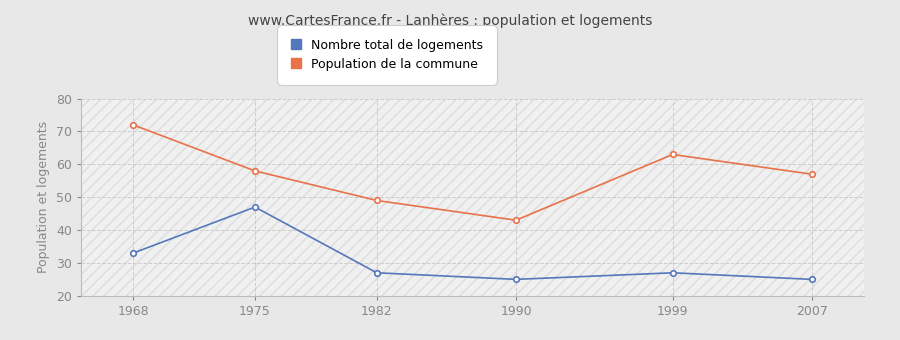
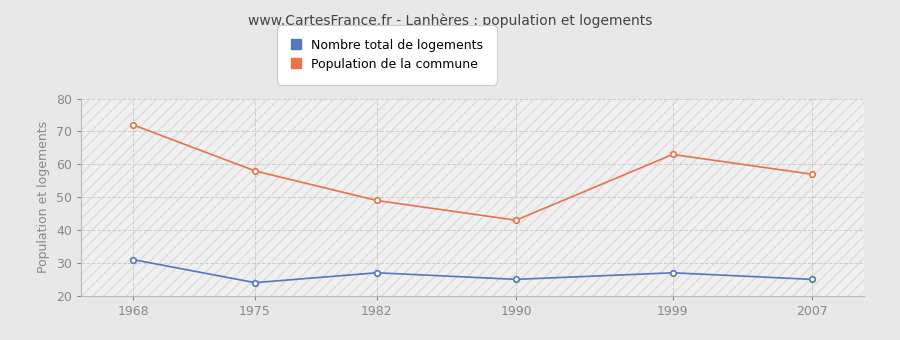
Nombre total de logements/1968: 33 -> 31
Nombre total de logements/1975: 47 -> 24
